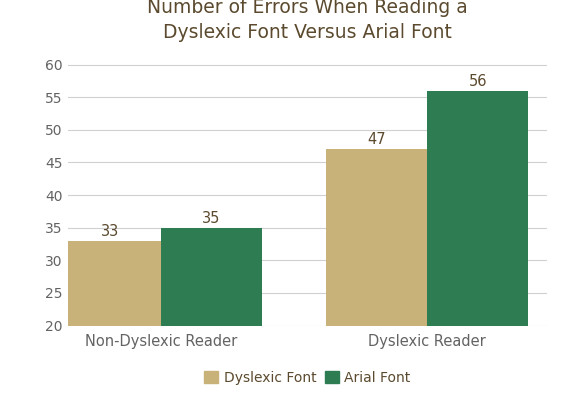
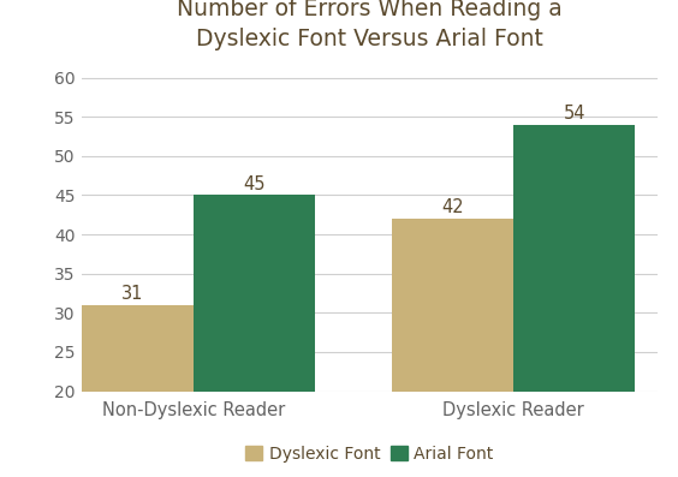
Dyslexic Font/Non-Dyslexic Reader: 33 -> 31
Arial Font/Non-Dyslexic Reader: 35 -> 45
Dyslexic Font/Dyslexic Reader: 47 -> 42
Arial Font/Dyslexic Reader: 56 -> 54
